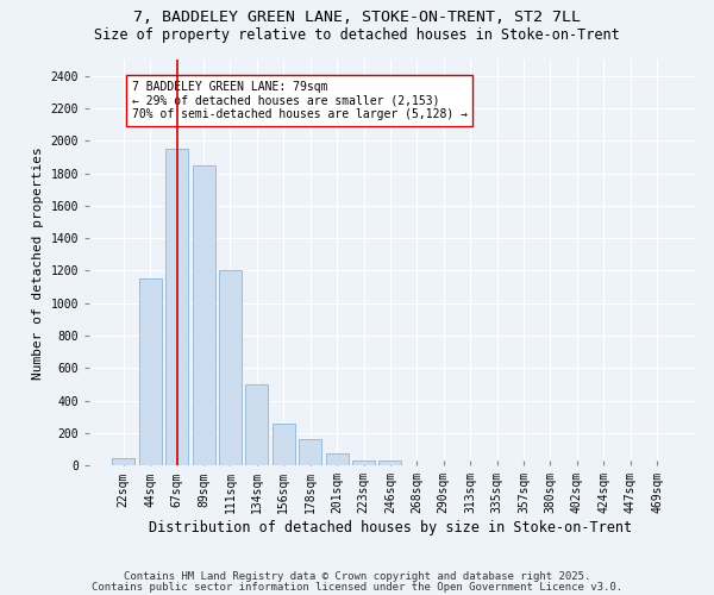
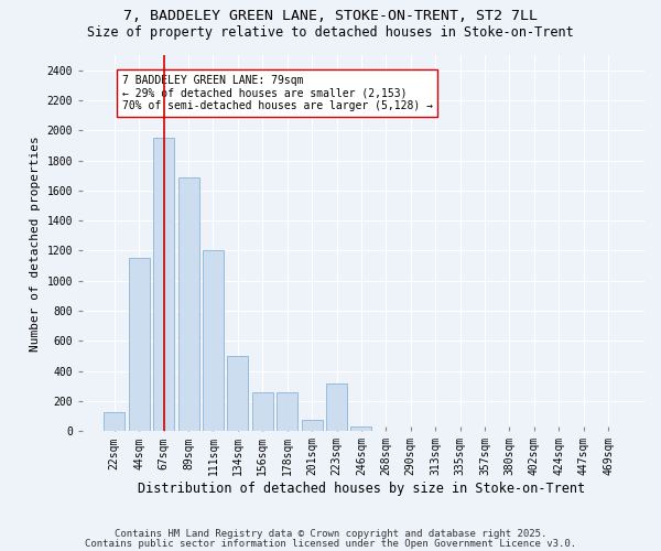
22sqm: 50 -> 130
89sqm: 1850 -> 1690
178sqm: 160 -> 260
223sqm: 30 -> 320
